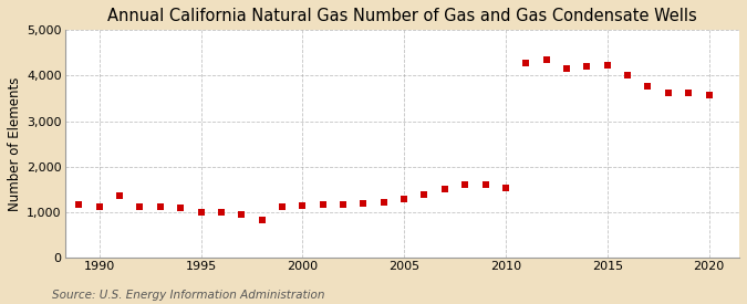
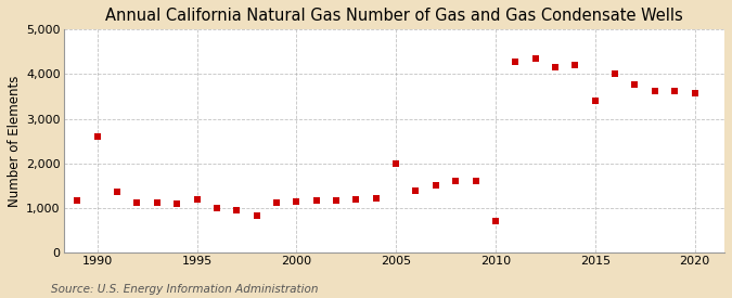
1990: 1,130 -> 2,600
1995: 1,010 -> 1,200
2005: 1,300 -> 2,000
2010: 1,540 -> 700
2015: 4,220 -> 3,400
